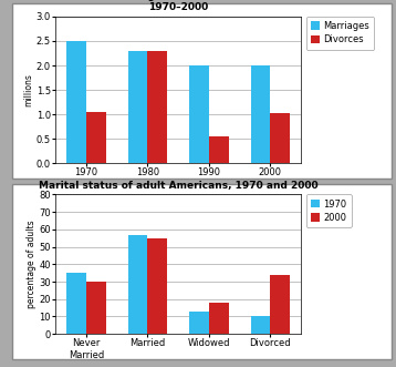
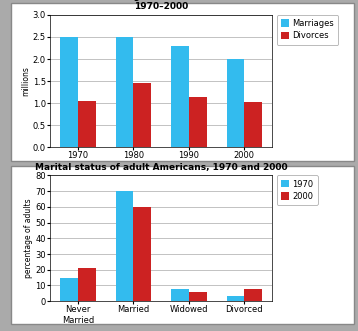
Marriages/1980: 2.3 -> 2.5
Divorces/1980: 2.30 -> 1.45
Marriages/1990: 2.0 -> 2.3
Divorces/1990: 0.55 -> 1.15
Marital status of adult Americans, 1970 and 2000/1970/Never Married: 35 -> 15
Marital status of adult Americans, 1970 and 2000/2000/Never Married: 30 -> 21
Marital status of adult Americans, 1970 and 2000/1970/Married: 57 -> 70
Marital status of adult Americans, 1970 and 2000/2000/Married: 55 -> 60
Marital status of adult Americans, 1970 and 2000/1970/Widowed: 13 -> 8
Marital status of adult Americans, 1970 and 2000/2000/Widowed: 18 -> 6
Marital status of adult Americans, 1970 and 2000/1970/Divorced: 10 -> 3
Marital status of adult Americans, 1970 and 2000/2000/Divorced: 34 -> 8
